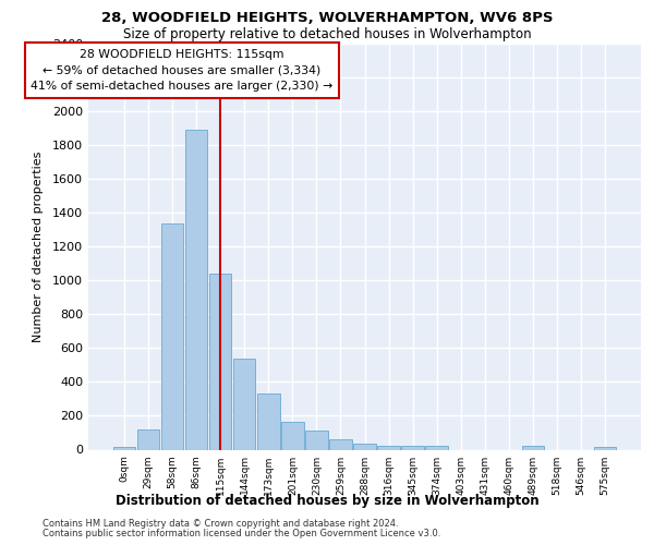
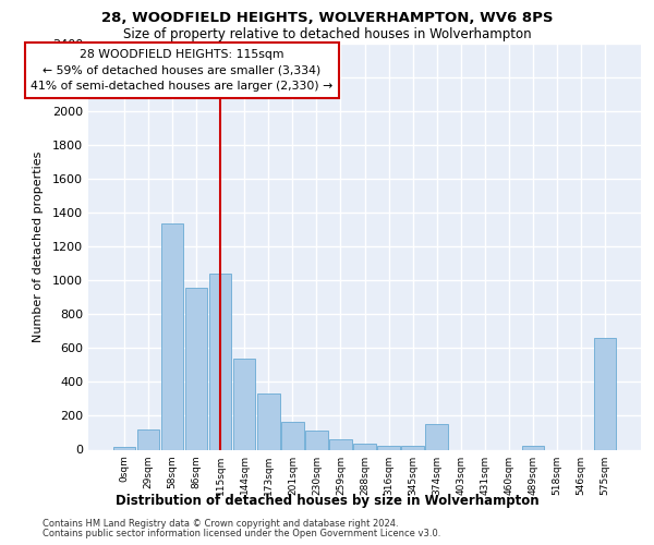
86sqm: 1890 -> 960
374sqm: 20 -> 150
575sqm: 20 -> 660
